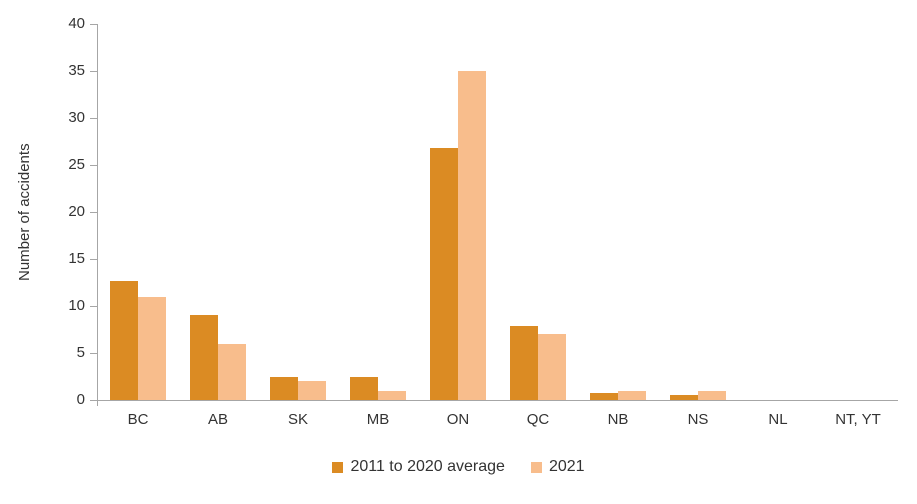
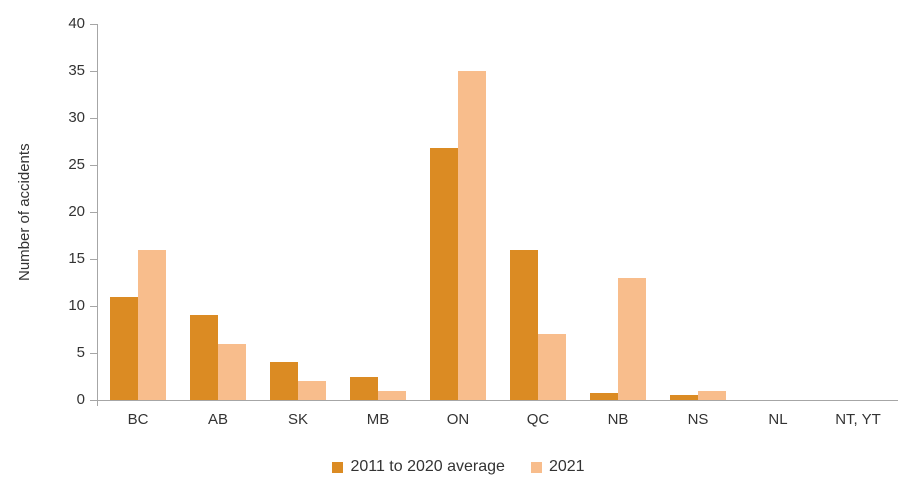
2011 to 2020 average/BC: 13 -> 11
2021/BC: 11 -> 16
2011 to 2020 average/SK: 2 -> 4
2011 to 2020 average/QC: 8 -> 16
2021/NB: 1 -> 13
